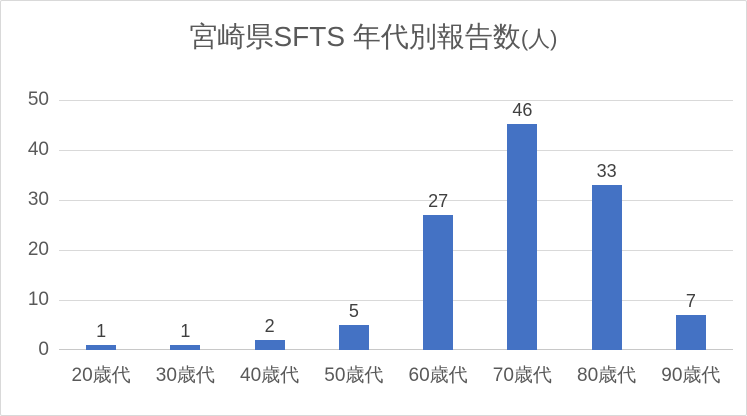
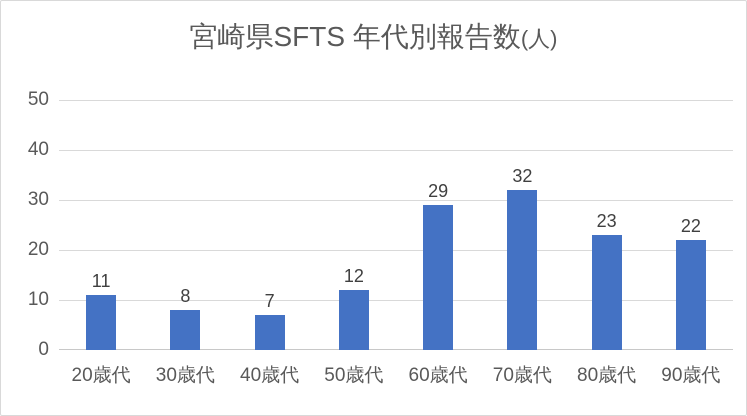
20歳代: 1 -> 11
30歳代: 1 -> 8
40歳代: 2 -> 7
50歳代: 5 -> 12
60歳代: 27 -> 29
70歳代: 46 -> 32
80歳代: 33 -> 23
90歳代: 7 -> 22
